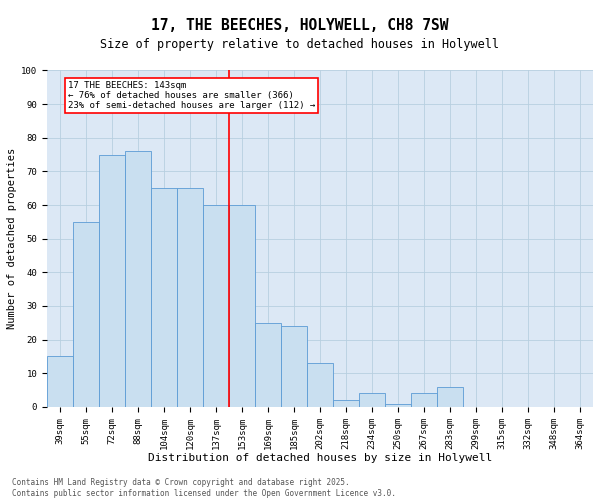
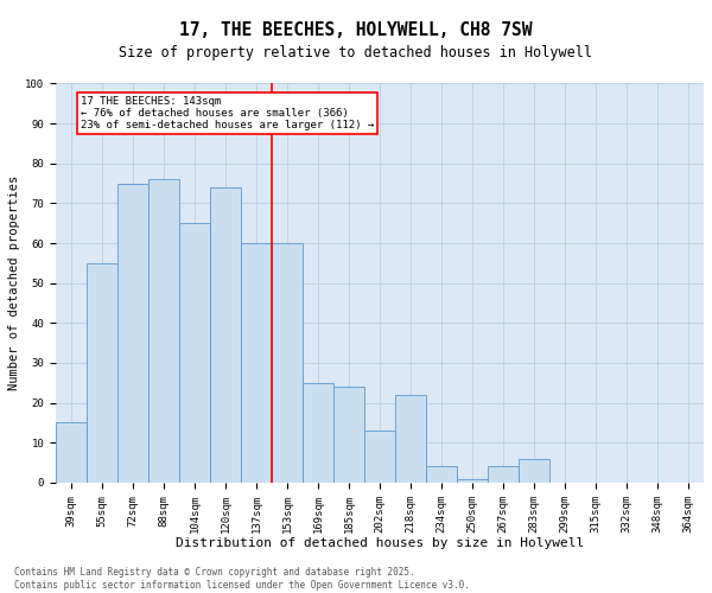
120sqm: 65 -> 74
218sqm: 2 -> 22
